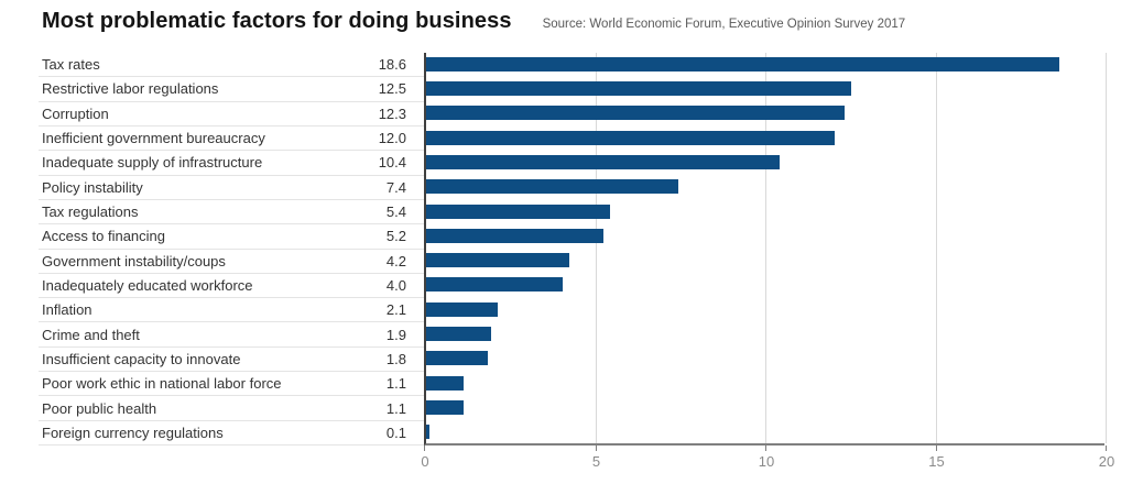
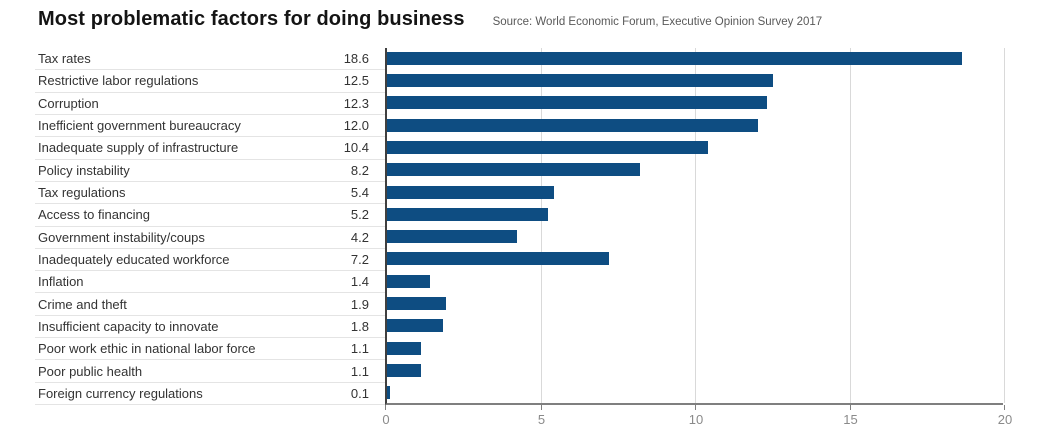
Policy instability: 7.4 -> 8.2
Inadequately educated workforce: 4.0 -> 7.2
Inflation: 2.1 -> 1.4
